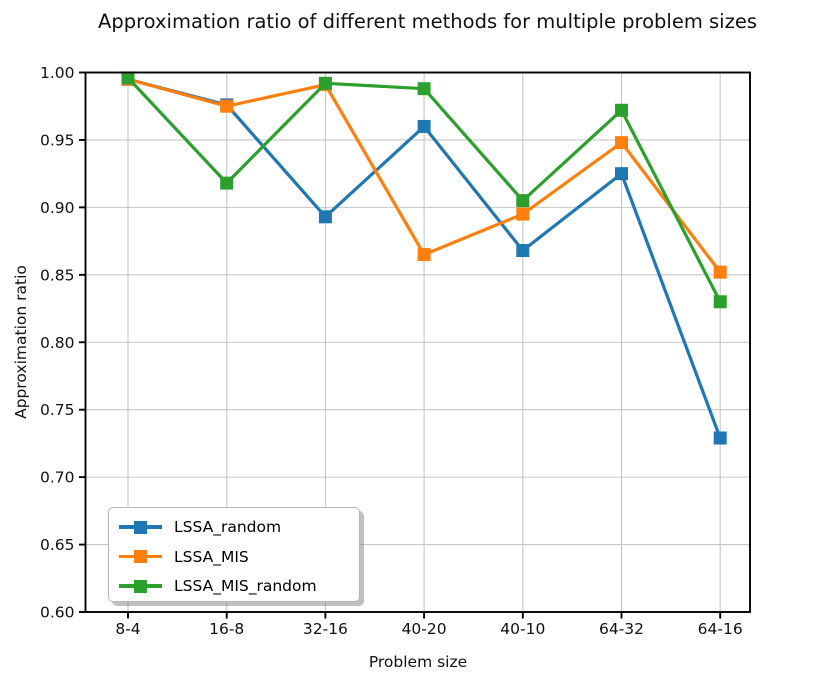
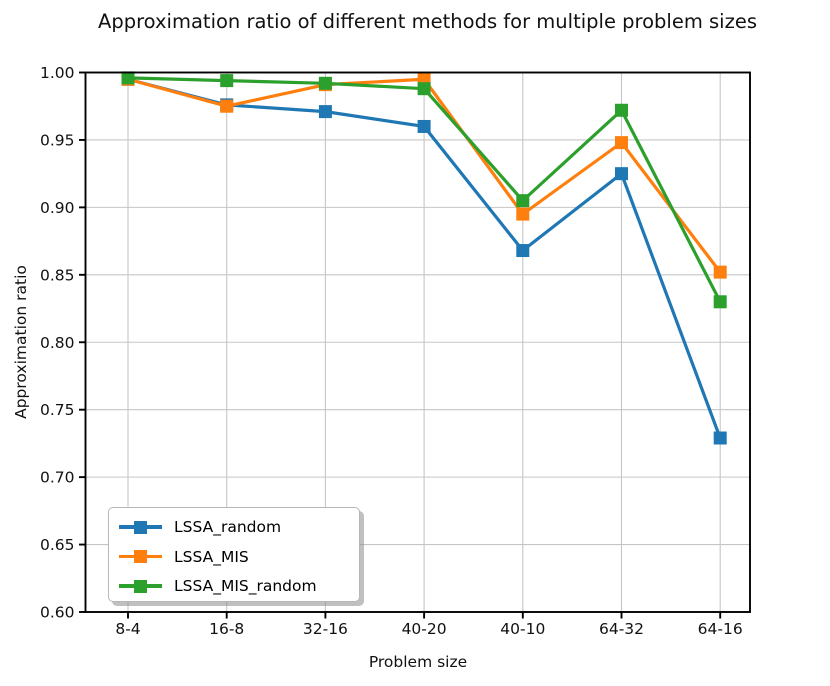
LSSA_MIS_random/16-8: 0.918 -> 0.994
LSSA_random/32-16: 0.893 -> 0.971
LSSA_MIS/40-20: 0.865 -> 0.995
